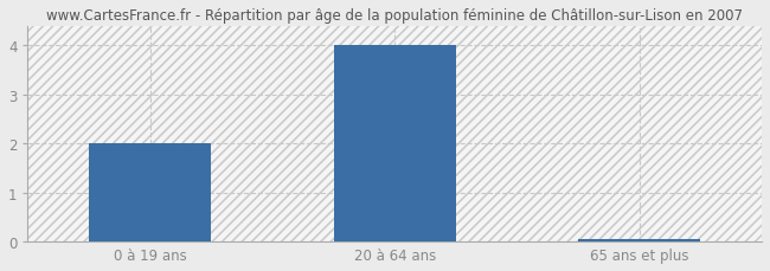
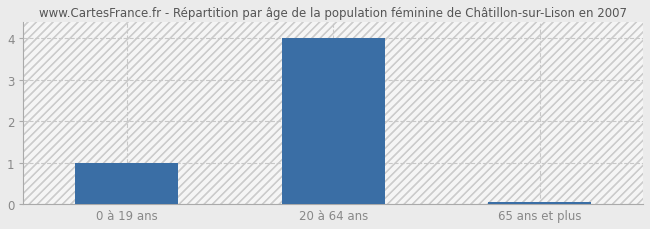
0 à 19 ans: 2.00 -> 1.00
